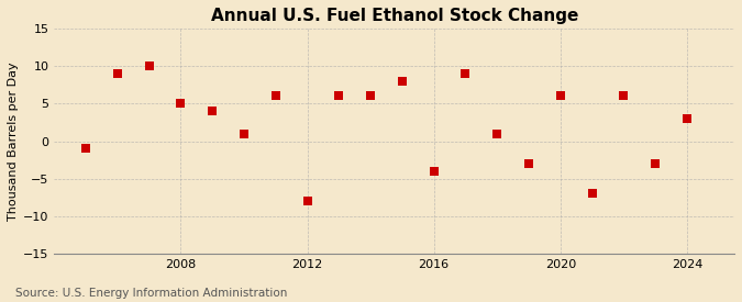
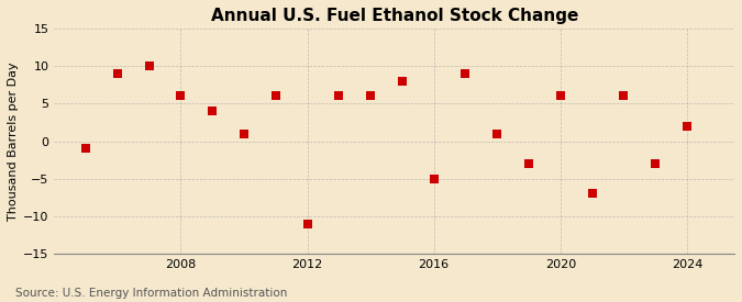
2008: 5 -> 6
2012: -8 -> -11
2016: -4 -> -5
2024: 3 -> 2
